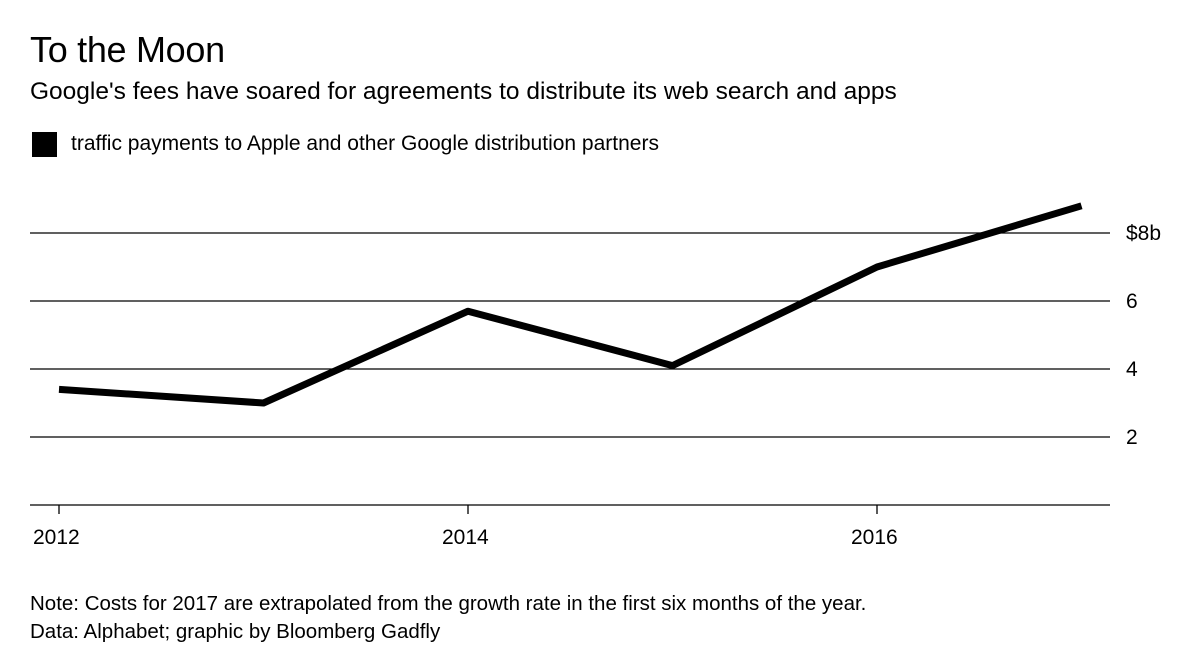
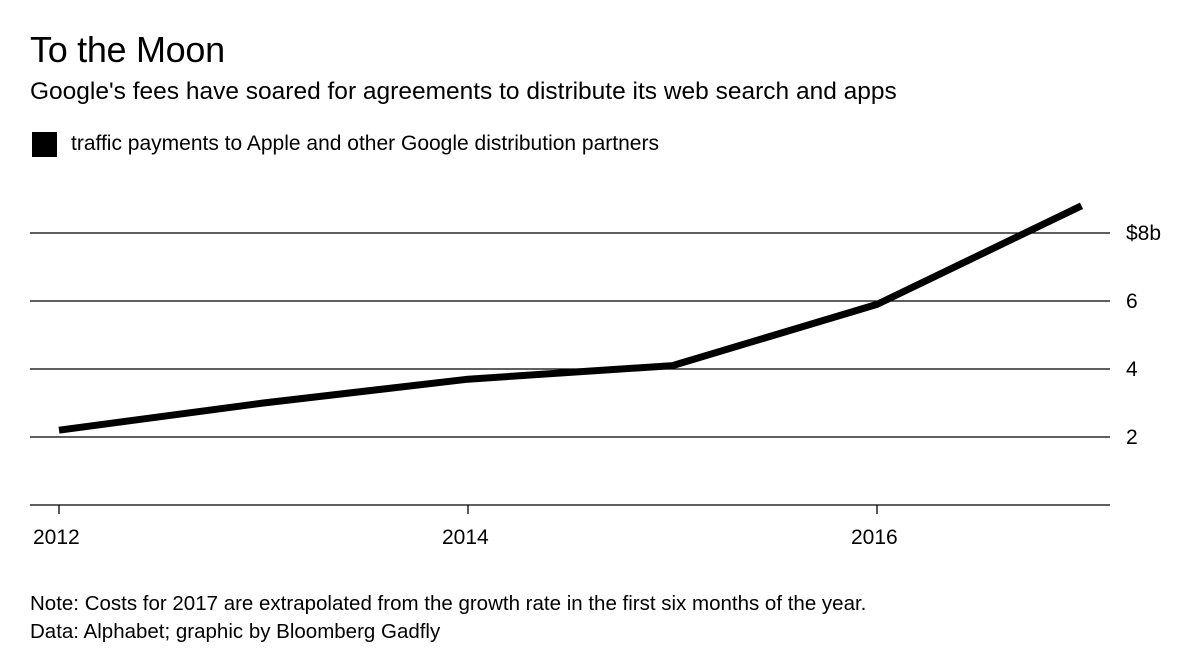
2012: $3.4b -> $2.2b
2014: $5.7b -> $3.7b
2016: $7.0b -> $5.9b
